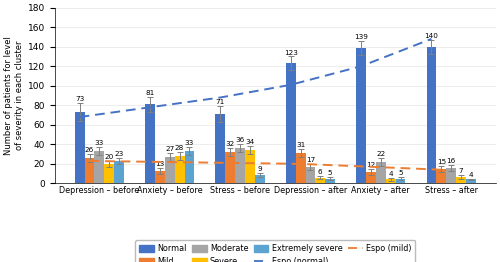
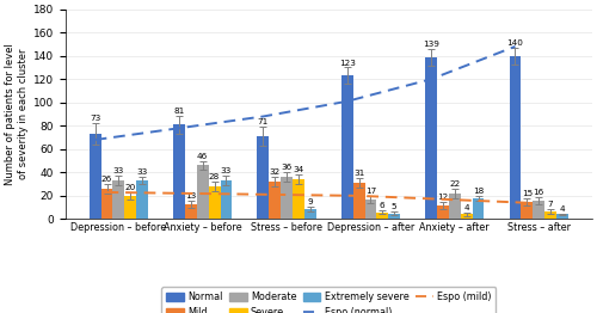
Extremely severe/Depression – before: 23 -> 33
Moderate/Anxiety – before: 27 -> 46
Extremely severe/Anxiety – after: 5 -> 18
